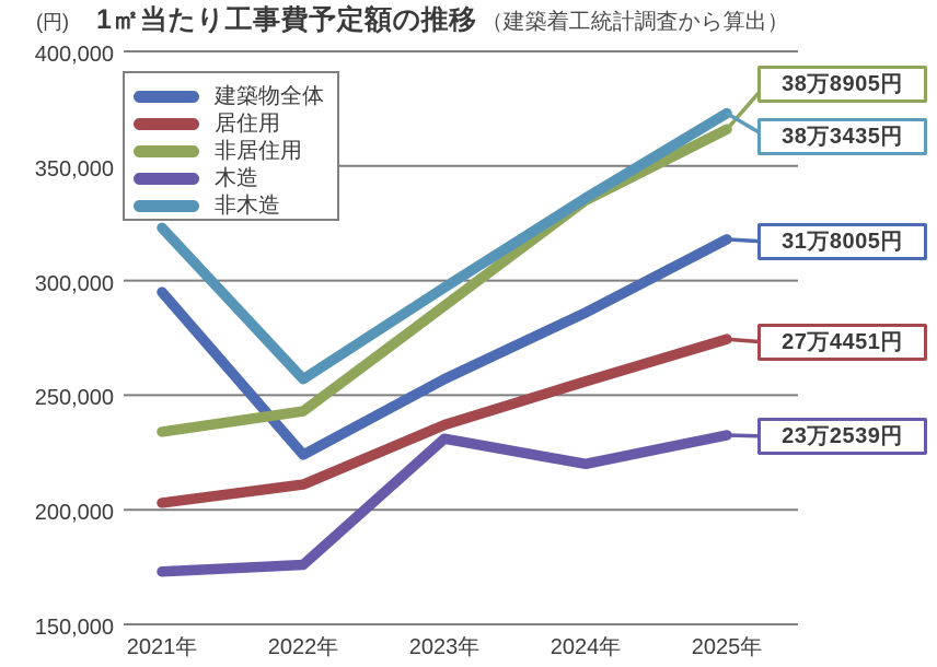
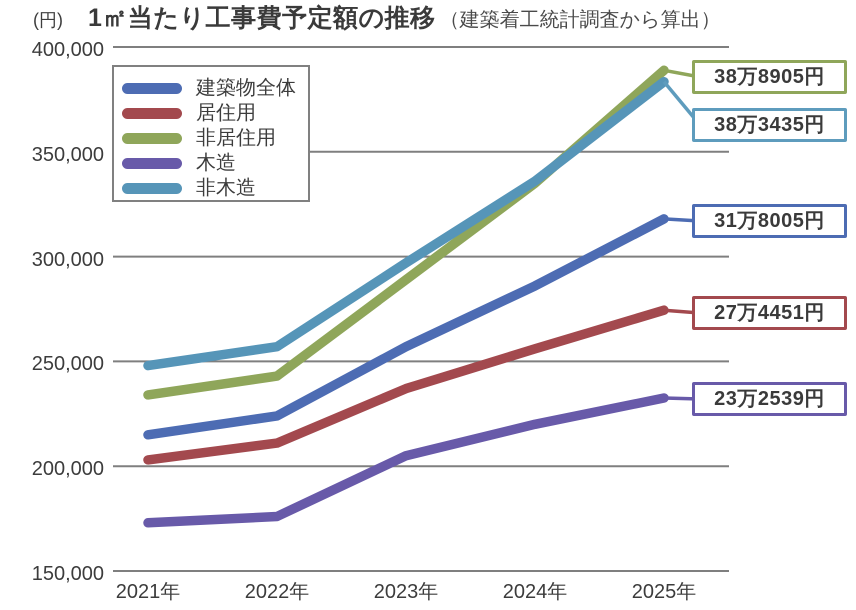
建築物全体/2021年: 295000 -> 215000
非木造/2021年: 323000 -> 248000
木造/2023年: 231000 -> 205000
非居住用/2025年: 366000 -> 389000
非木造/2025年: 373000 -> 383000
